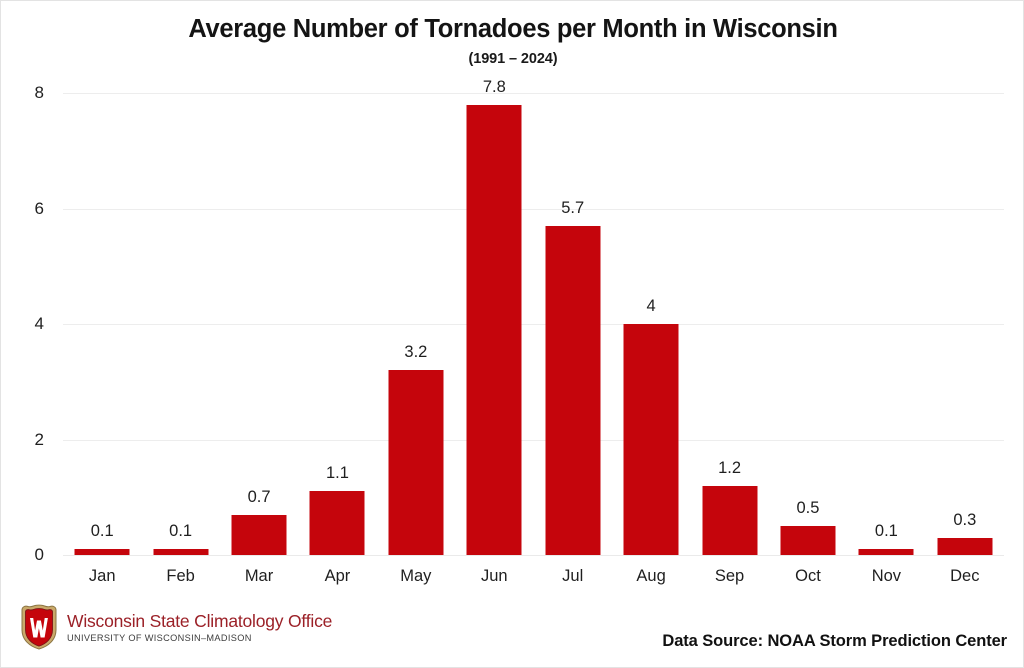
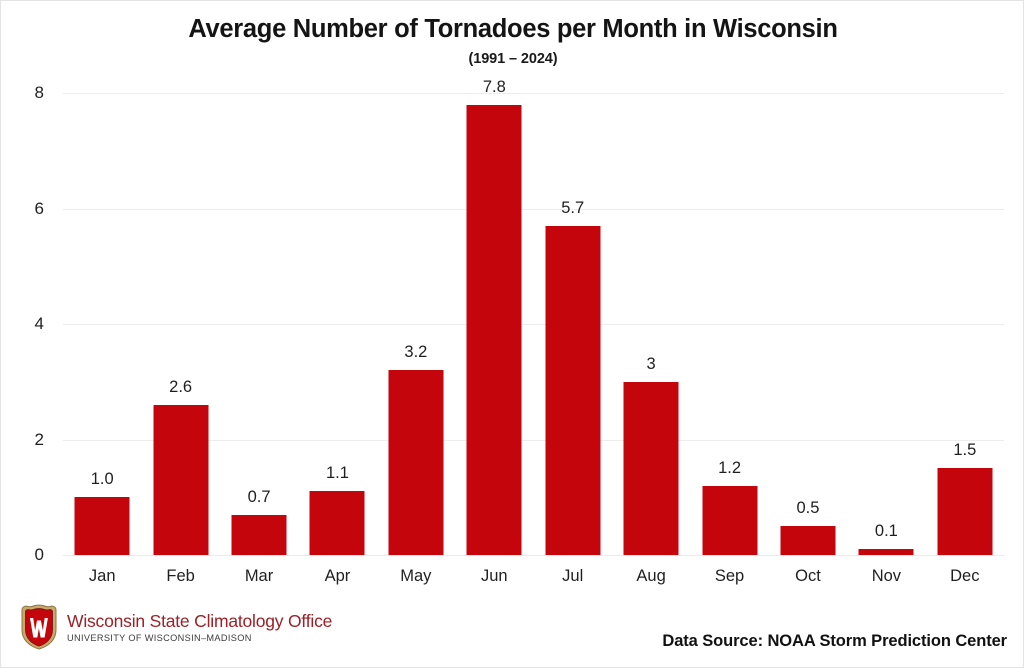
Jan: 0.1 -> 1.0
Feb: 0.1 -> 2.6
Aug: 4 -> 3
Dec: 0.3 -> 1.5
